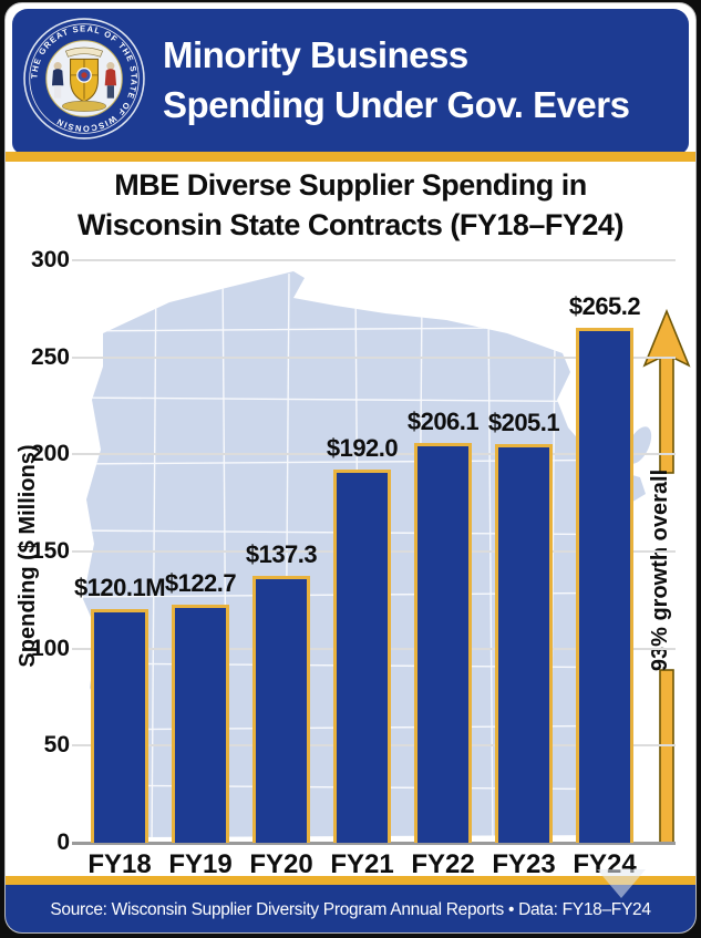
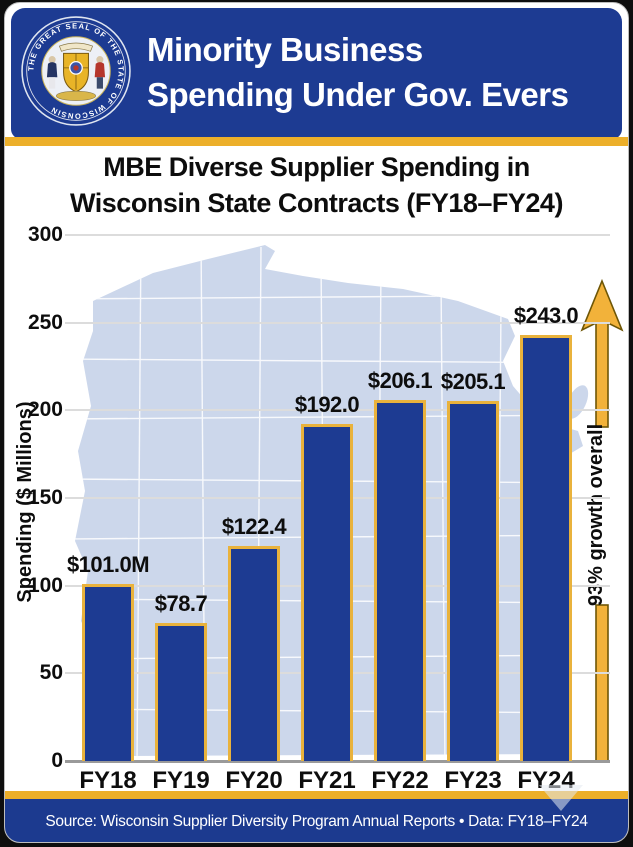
FY18: $120.1M -> $101.0M
FY19: $122.7 -> $78.7
FY20: $137.3 -> $122.4
FY24: $265.2 -> $243.0
